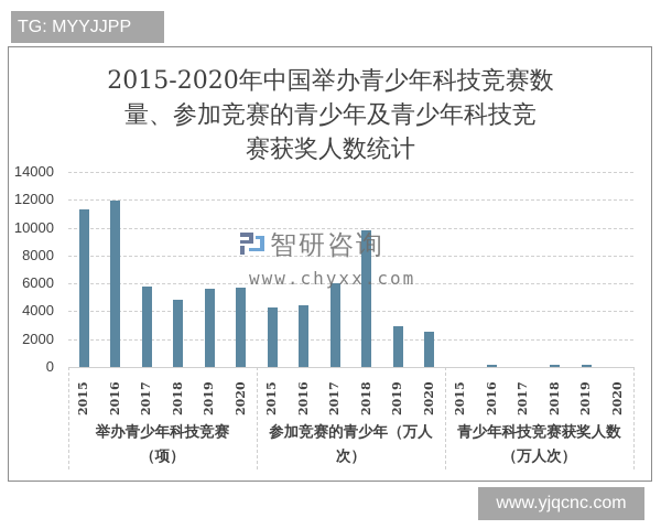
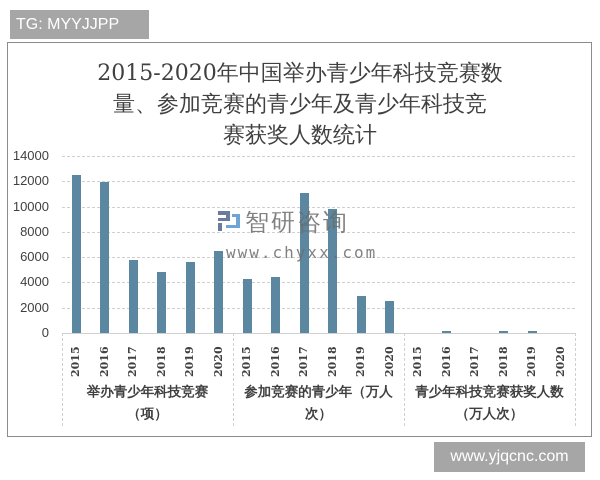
举办青少年科技竞赛（项）/2015: 11300 -> 12500
参加竞赛的青少年（万人次）/2017: 6000 -> 11100
举办青少年科技竞赛（项）/2020: 5700 -> 6500
